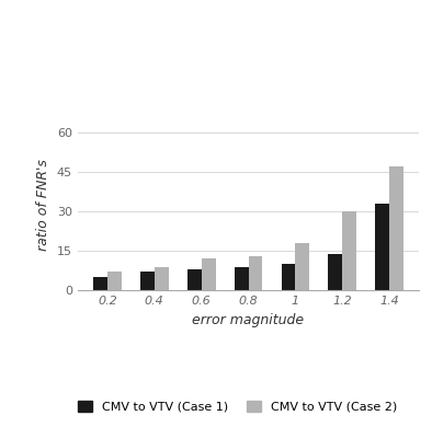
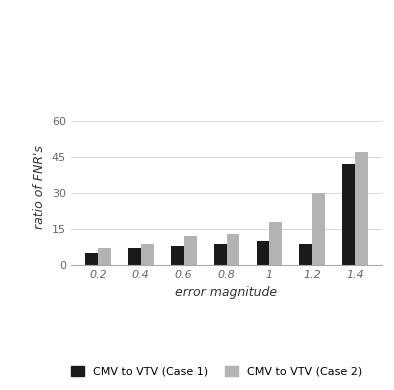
CMV to VTV (Case 1)/1.2: 14 -> 9
CMV to VTV (Case 1)/1.4: 33 -> 42
